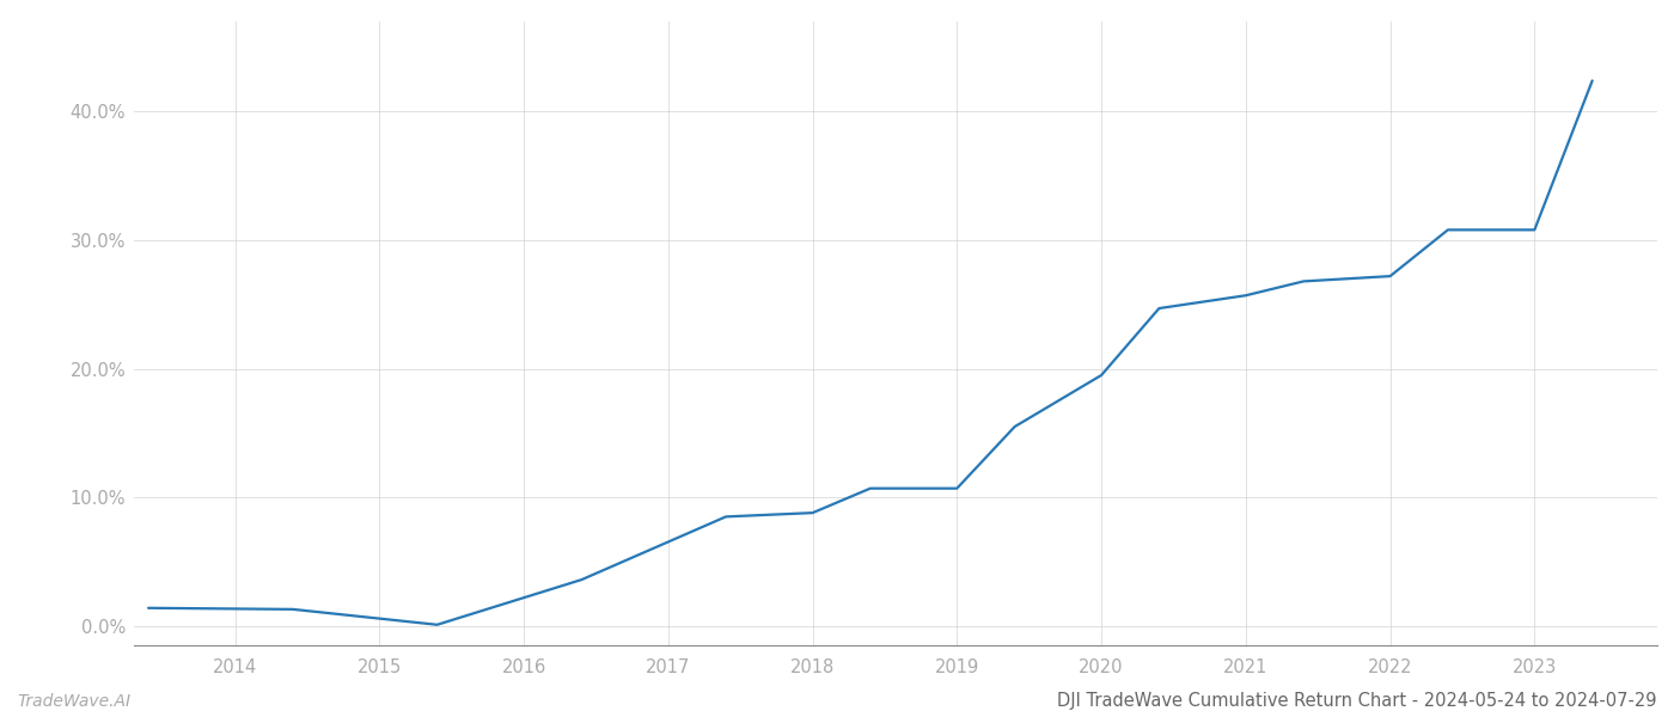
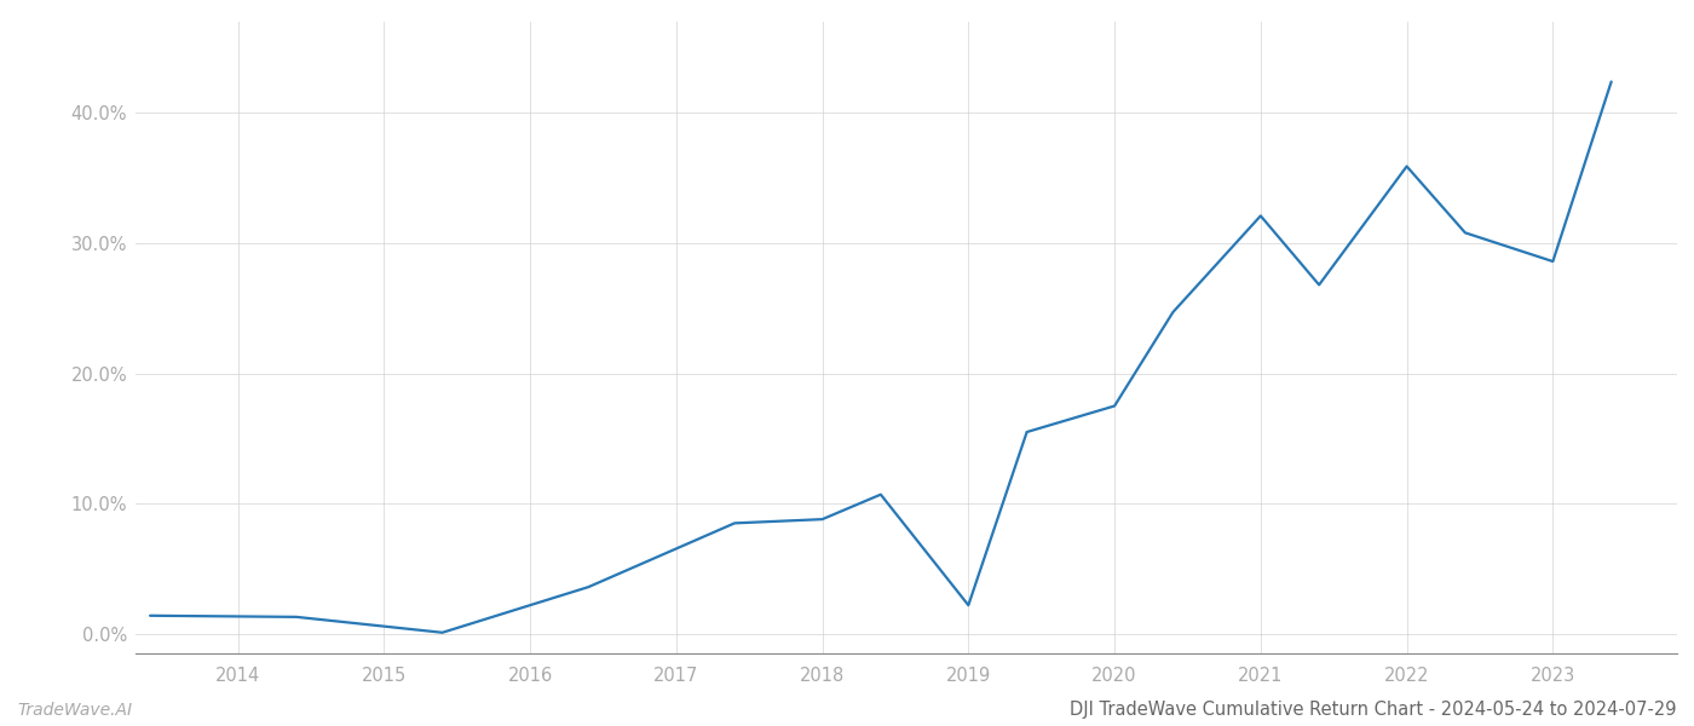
2019: 10.7% -> 2.2%
2020: 19.5% -> 17.5%
2021: 25.7% -> 32.1%
2022: 27.2% -> 35.9%
2023: 30.8% -> 28.6%
